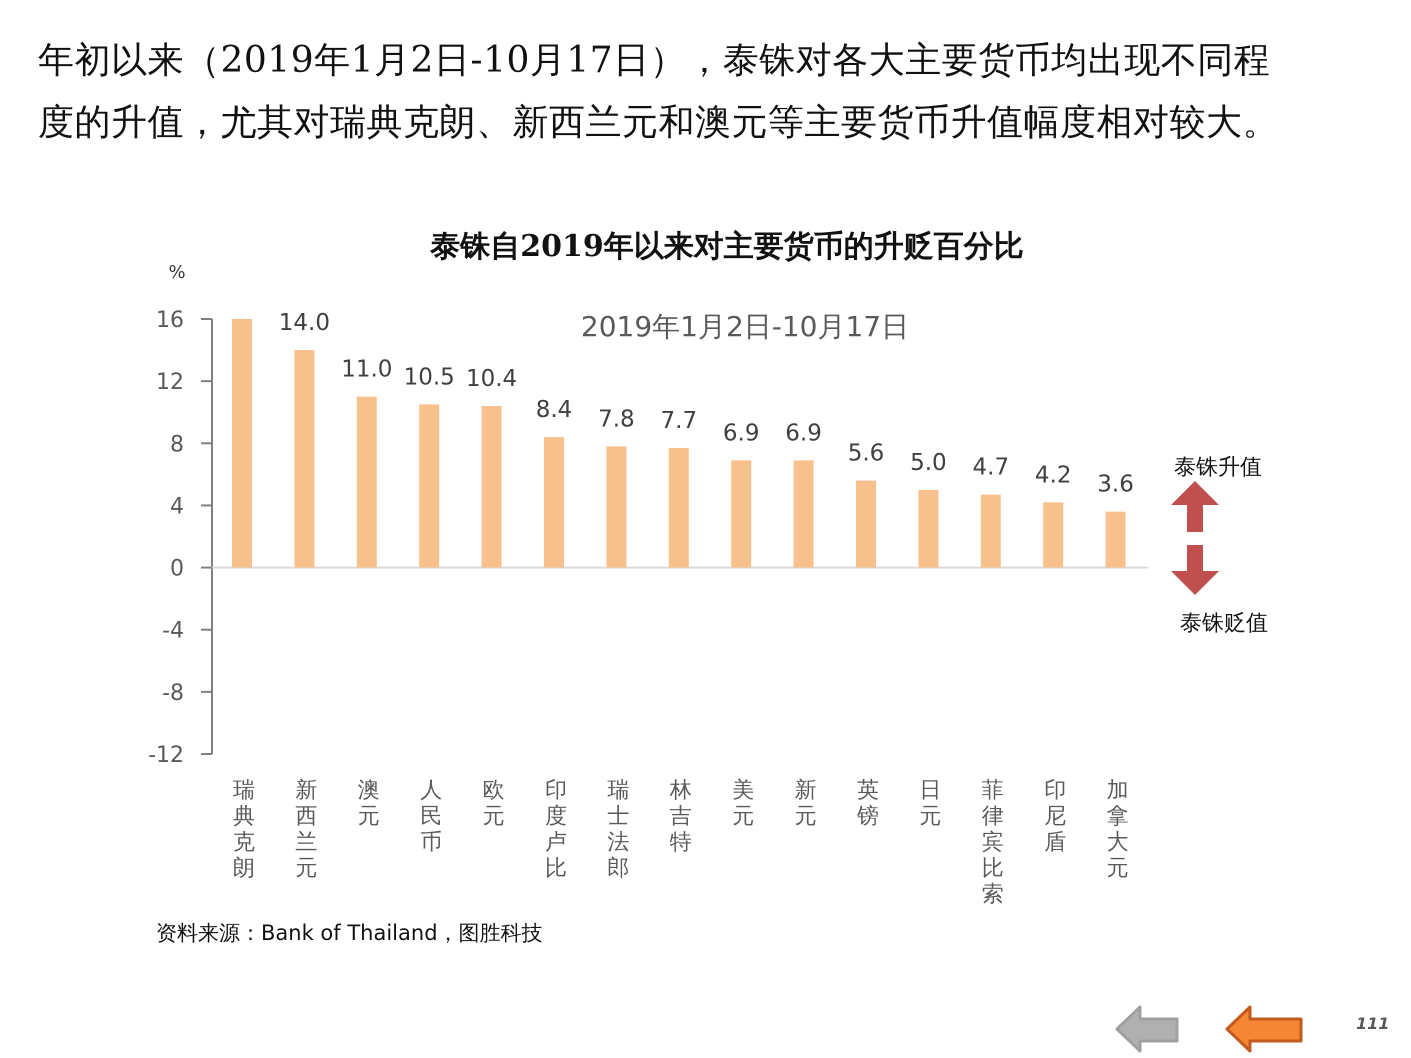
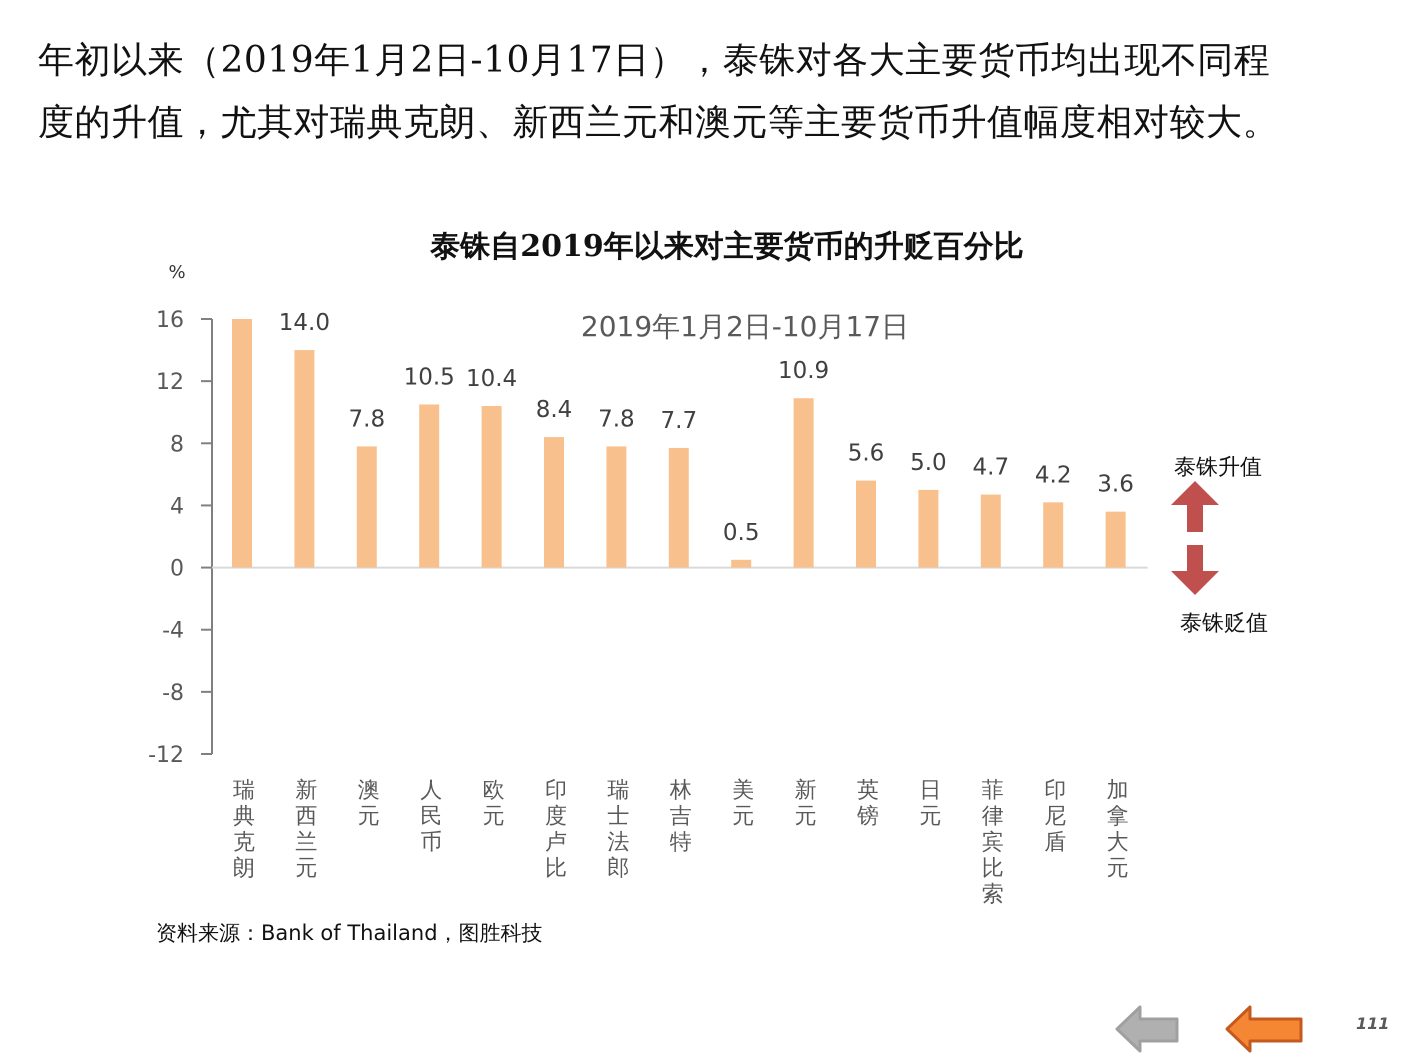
澳元: 11.0 -> 7.8
美元: 6.9 -> 0.5
新元: 6.9 -> 10.9
